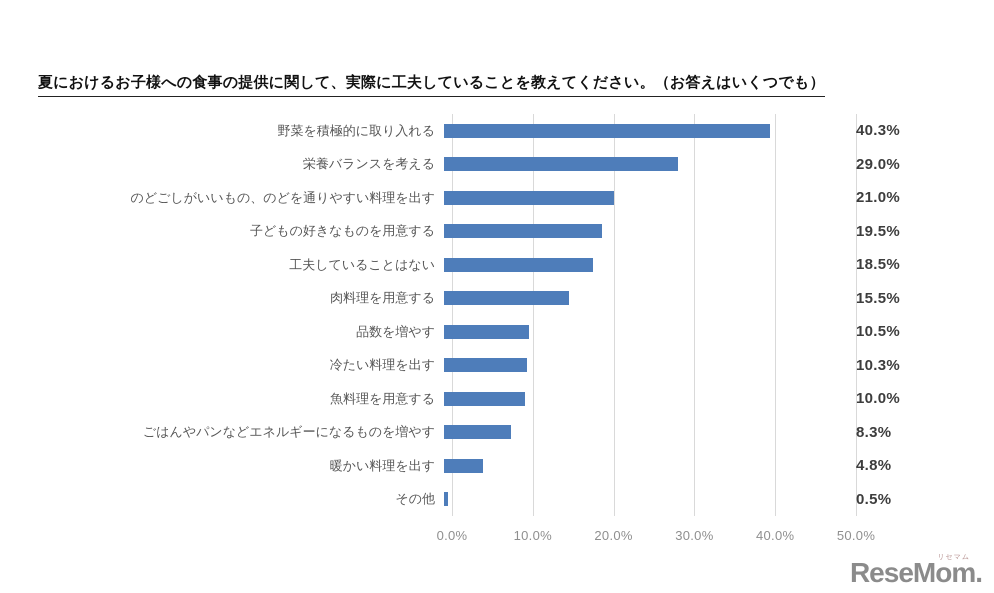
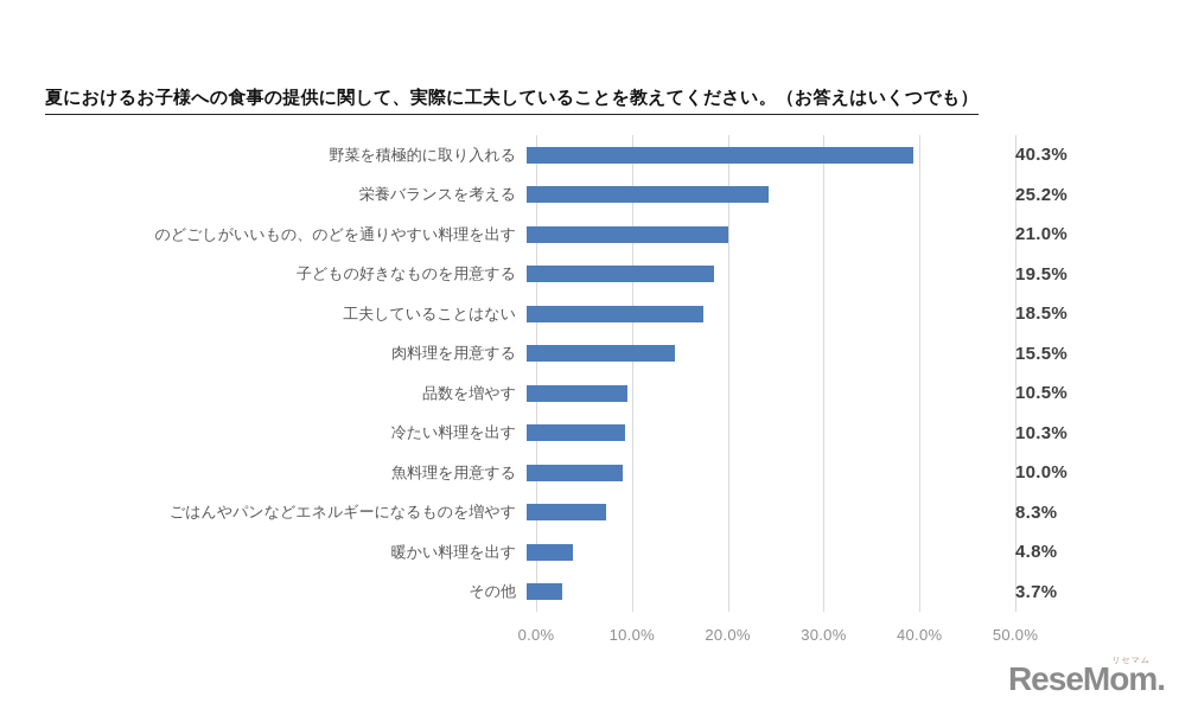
栄養バランスを考える: 29.0% -> 25.2%
その他: 0.5% -> 3.7%
